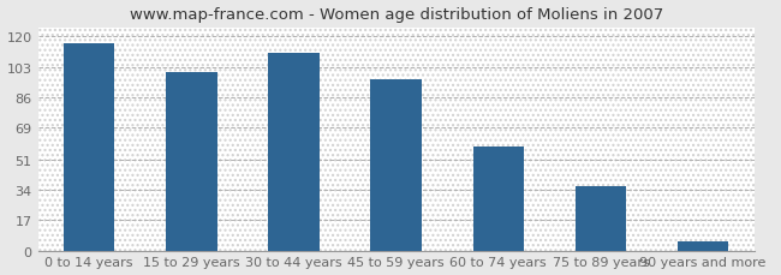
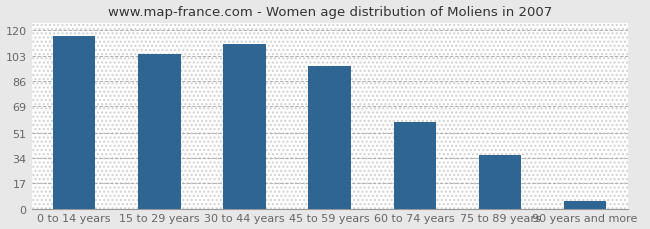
15 to 29 years: 100 -> 104
